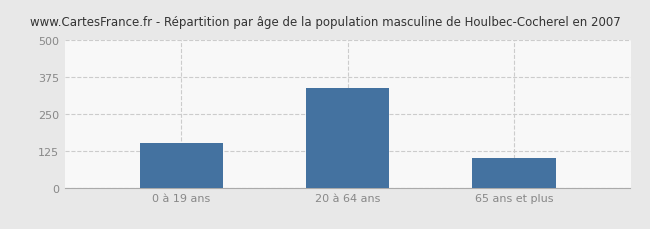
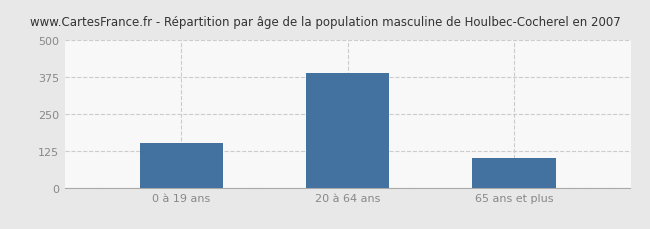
20 à 64 ans: 340 -> 390
